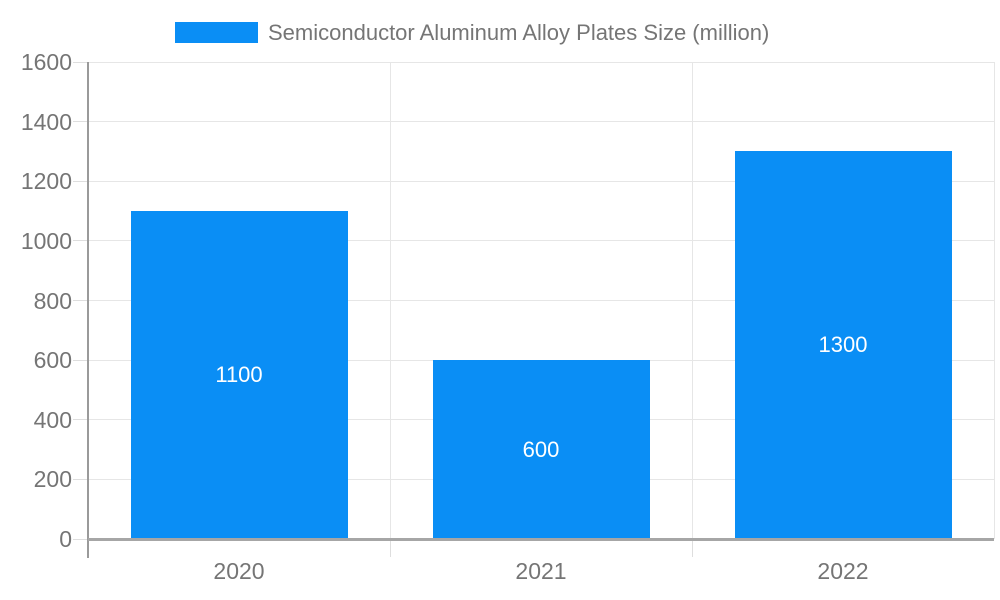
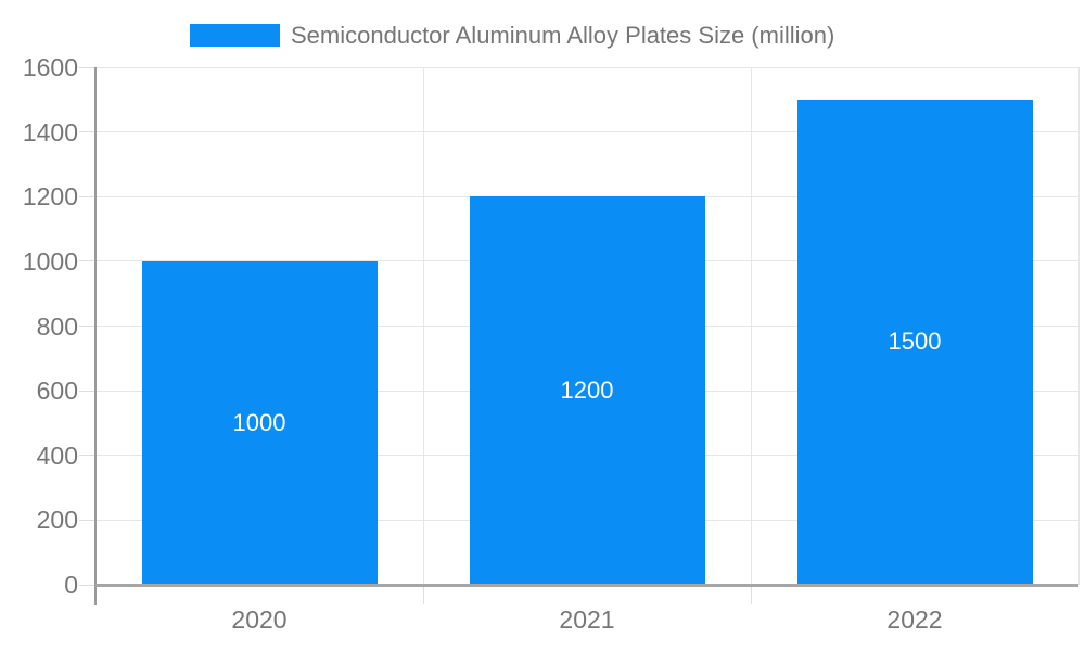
2020: 1100 -> 1000
2021: 600 -> 1200
2022: 1300 -> 1500
